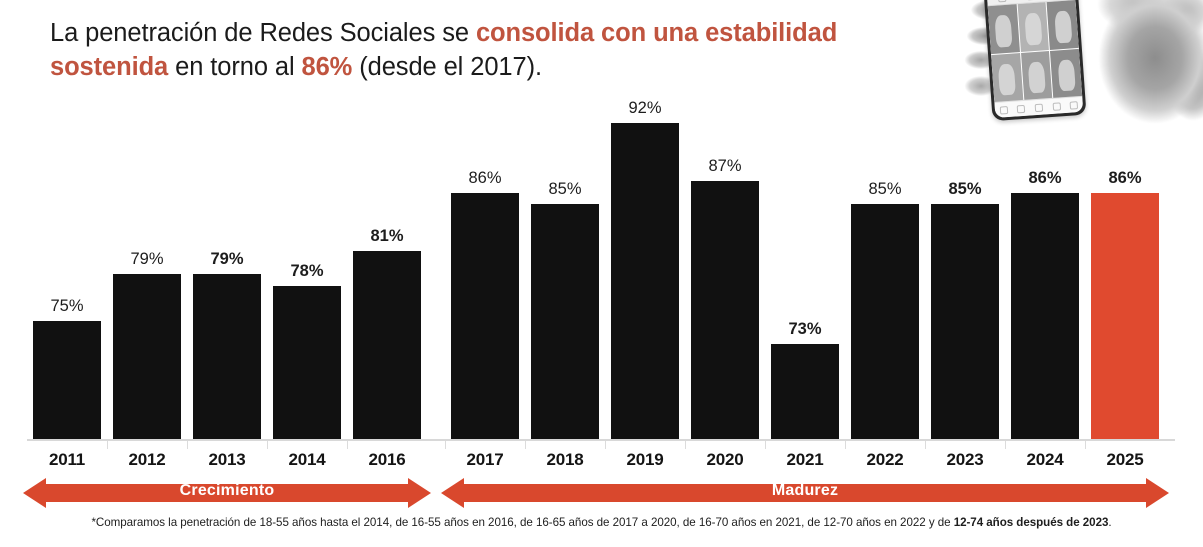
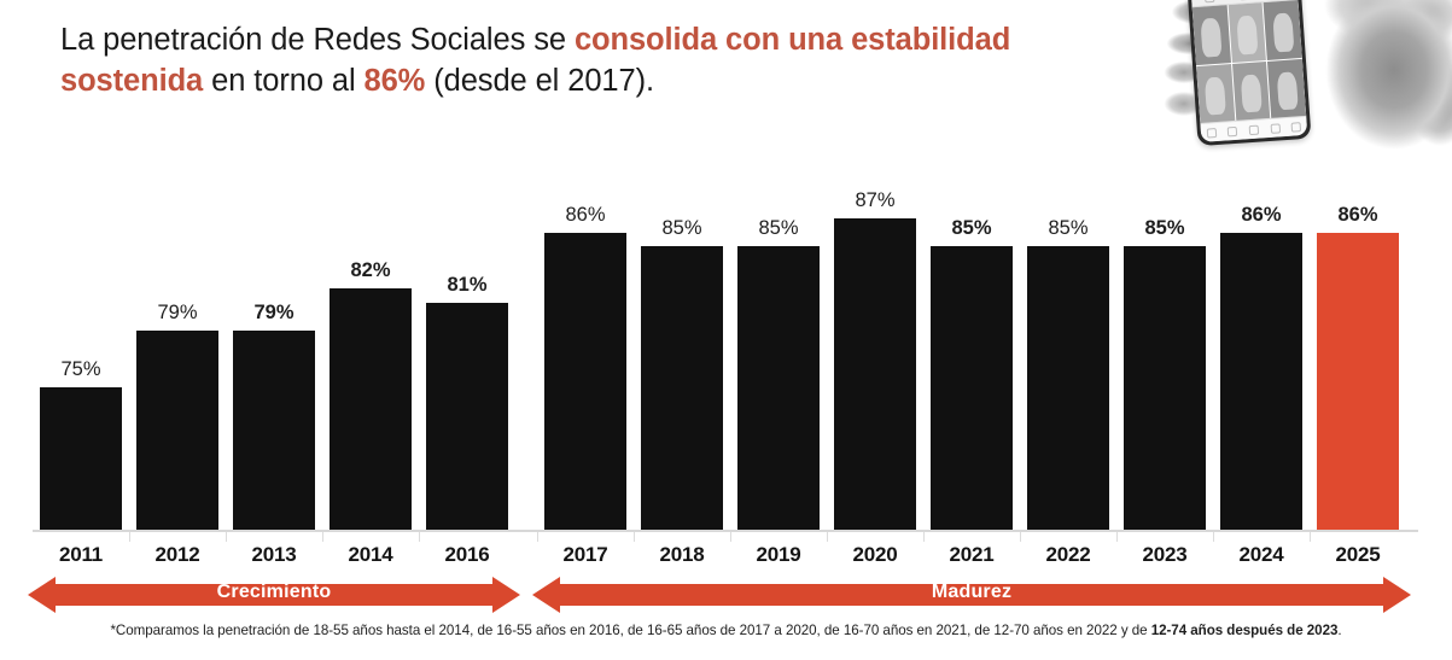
2014: 78% -> 82%
2019: 92% -> 85%
2021: 73% -> 85%
